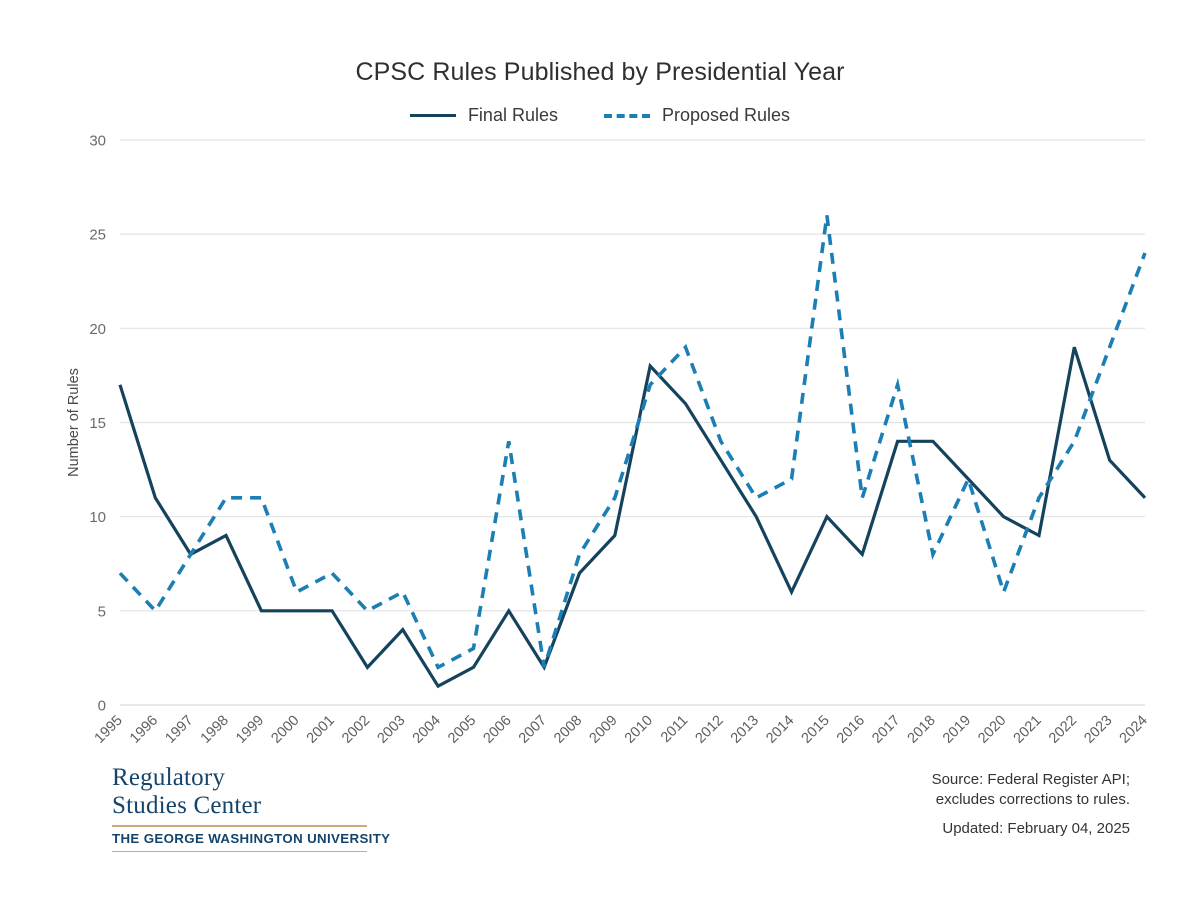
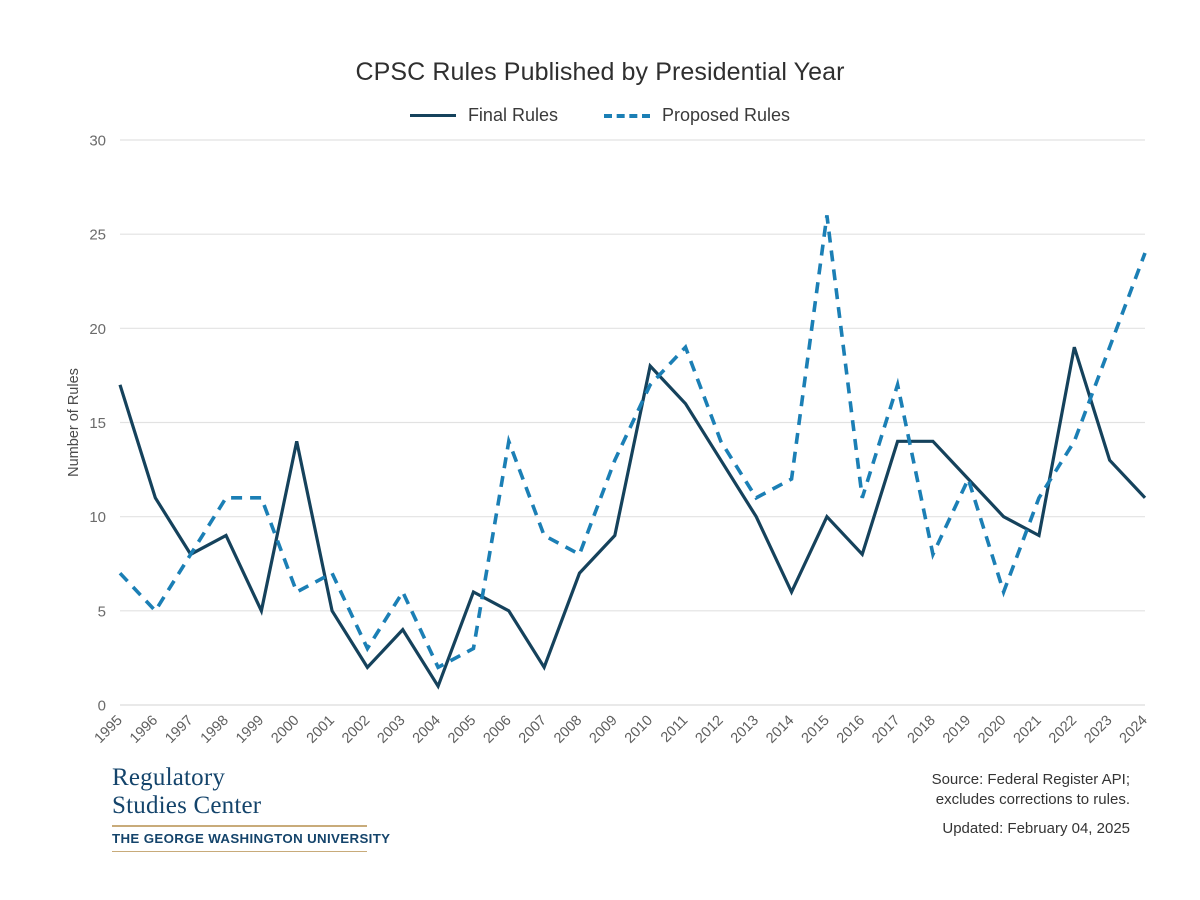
Final Rules/2000: 5 -> 14
Proposed Rules/2002: 5 -> 3
Final Rules/2005: 2 -> 6
Proposed Rules/2007: 2 -> 9
Proposed Rules/2009: 11 -> 13
